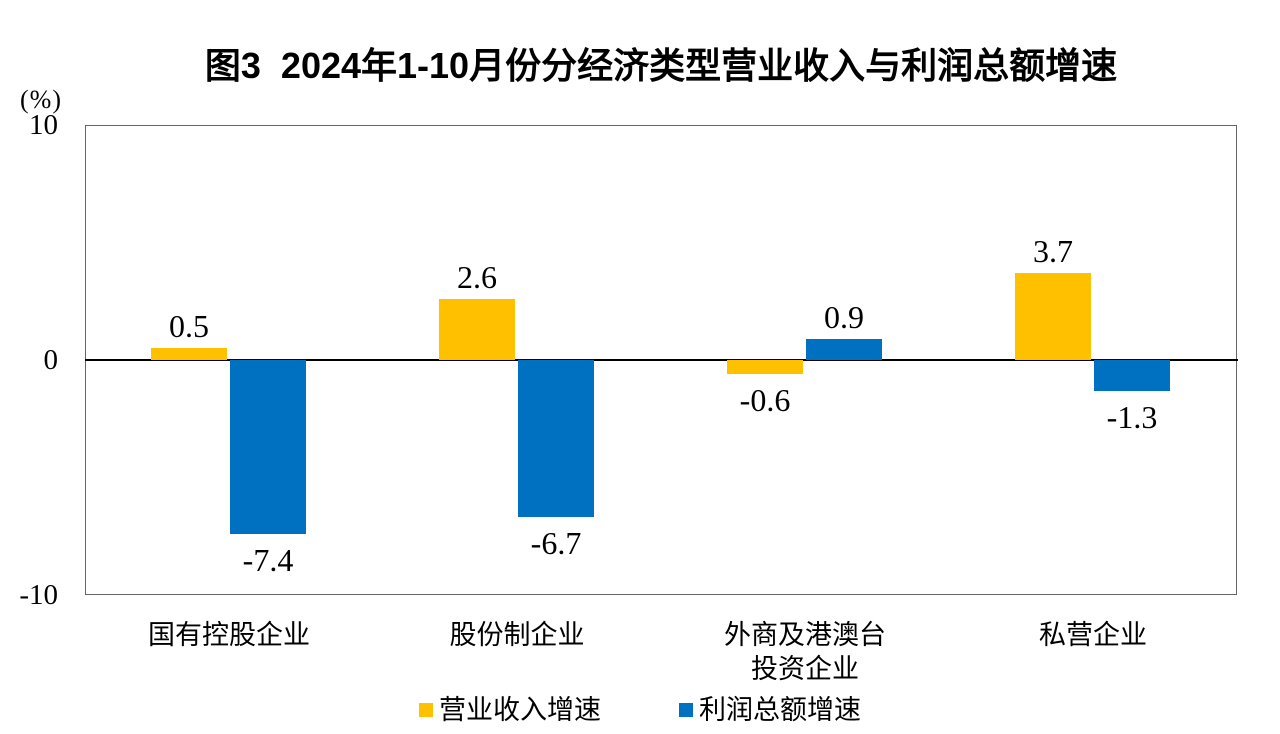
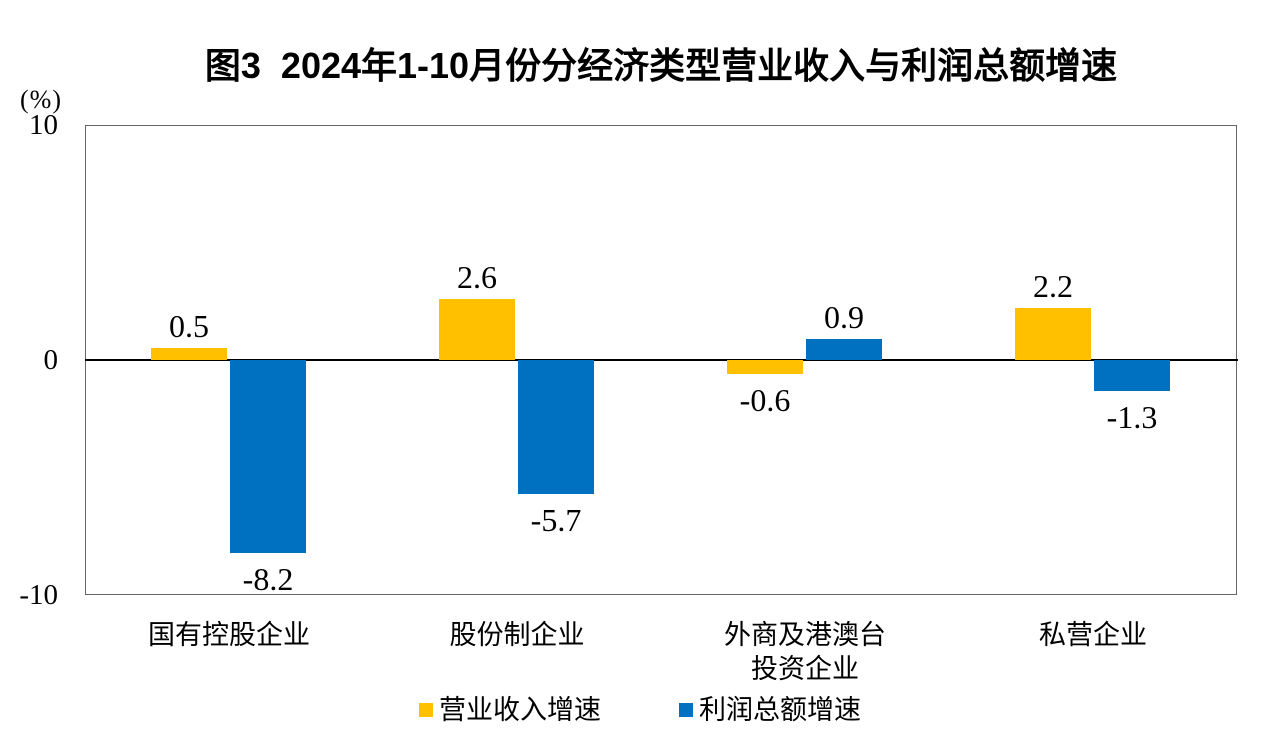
利润总额增速/国有控股企业: -7.4 -> -8.2
利润总额增速/股份制企业: -6.7 -> -5.7
营业收入增速/私营企业: 3.7 -> 2.2
